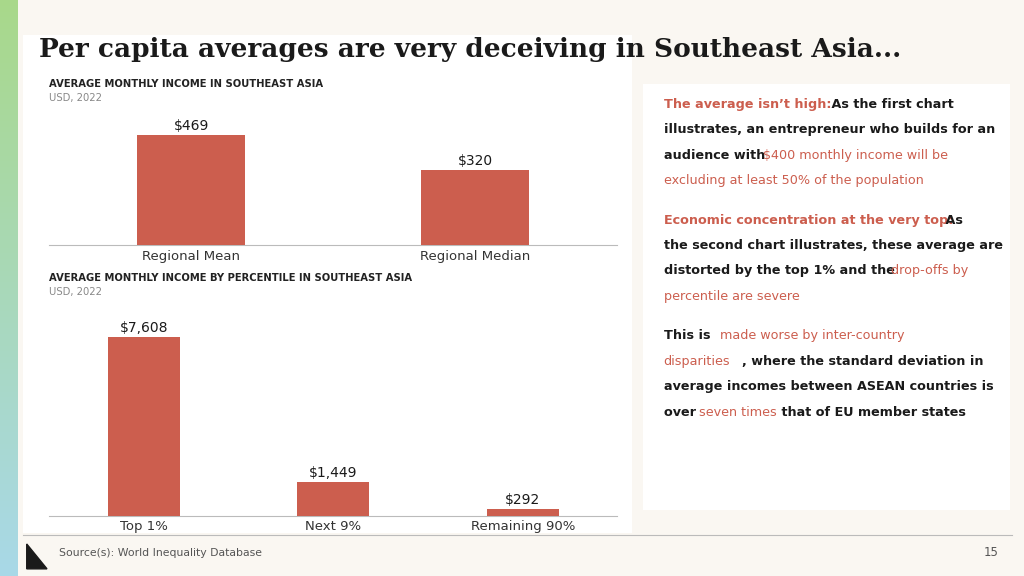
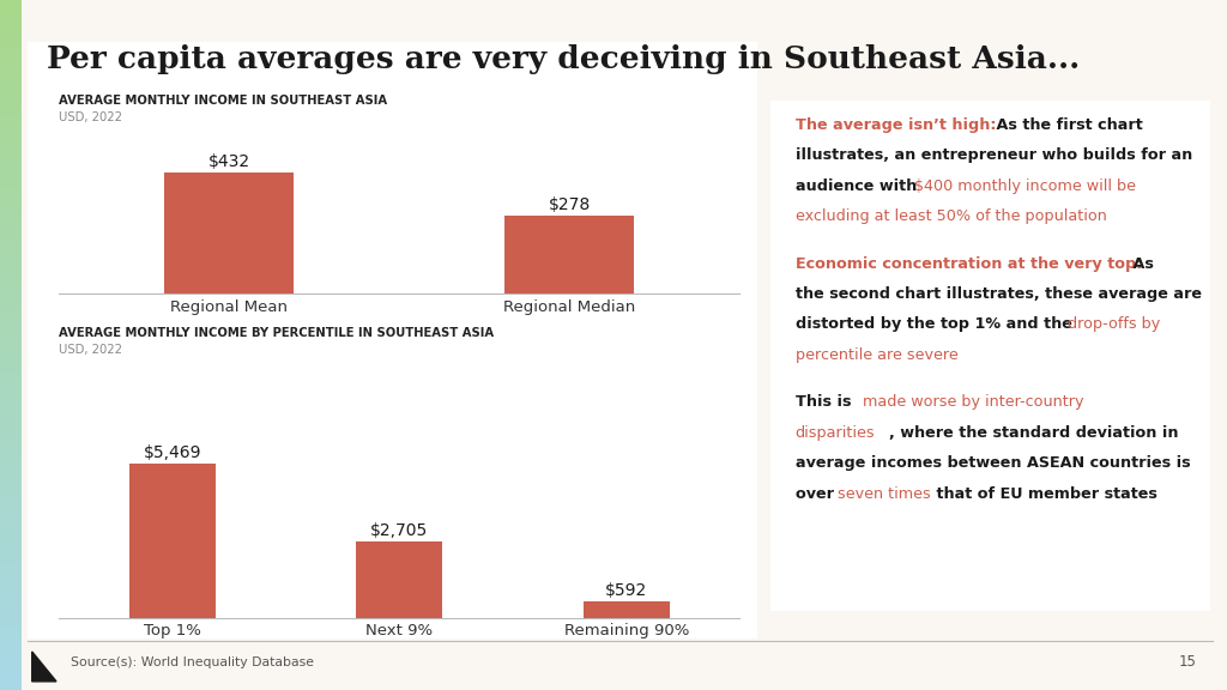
Regional Mean: $469 -> $432
Regional Median: $320 -> $278
Top 1%: $7,608 -> $5,469
Next 9%: $1,449 -> $2,705
Remaining 90%: $292 -> $592
